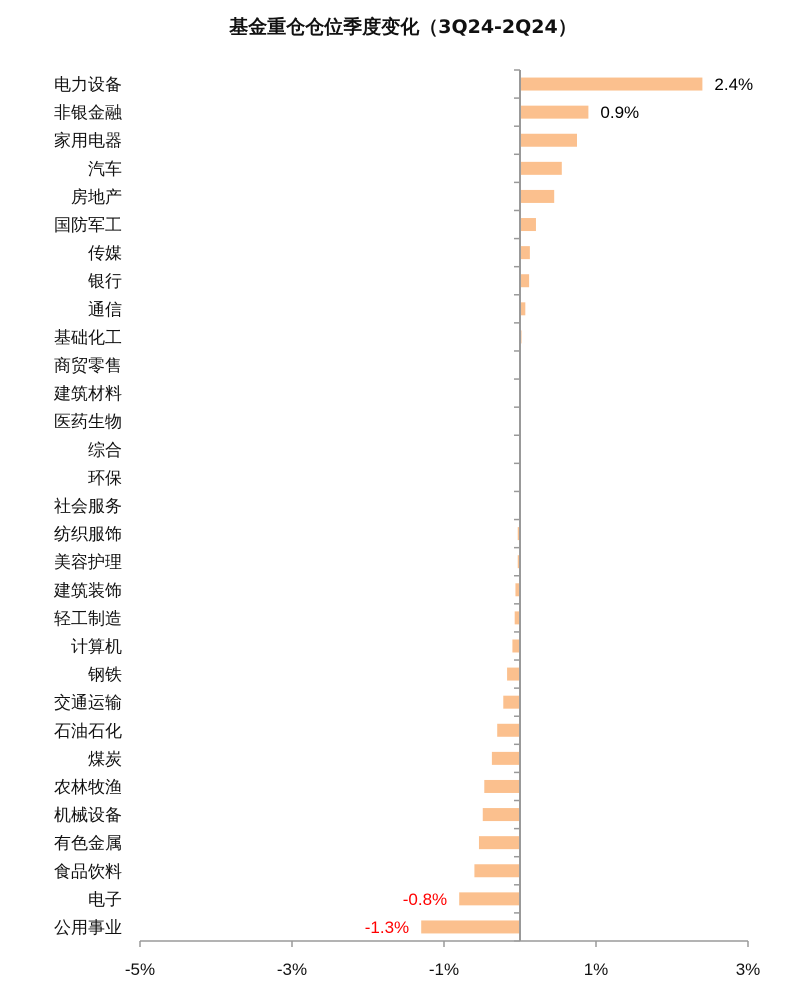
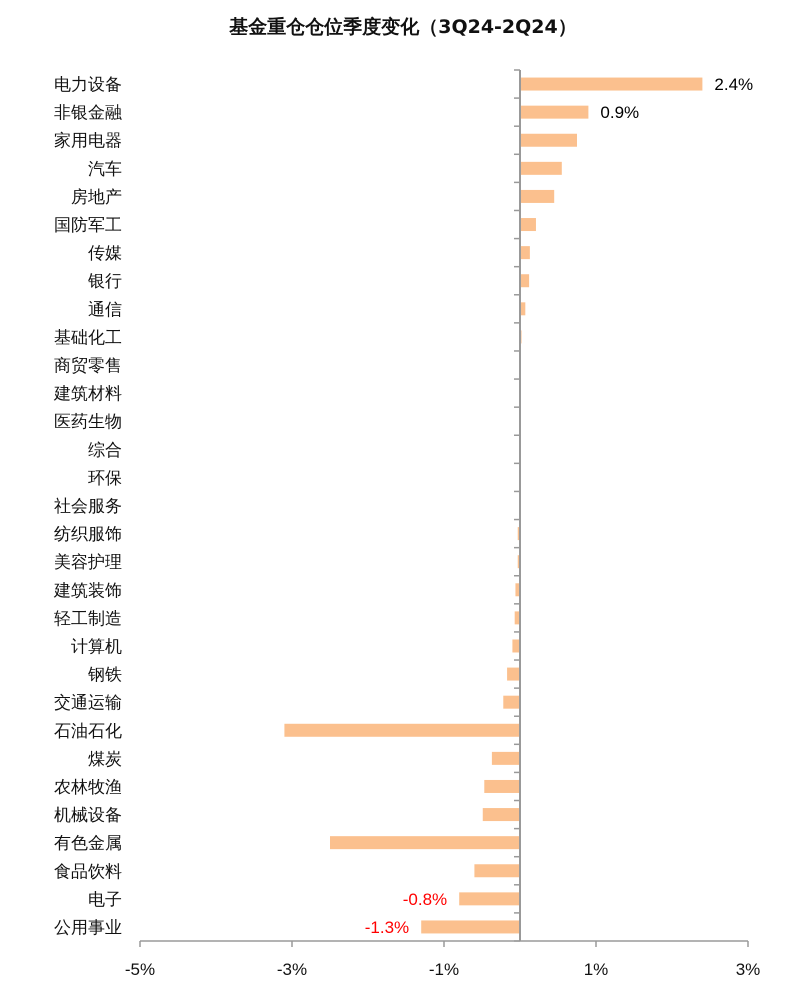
石油石化: -0.3% -> -3.1%
有色金属: -0.5% -> -2.5%
